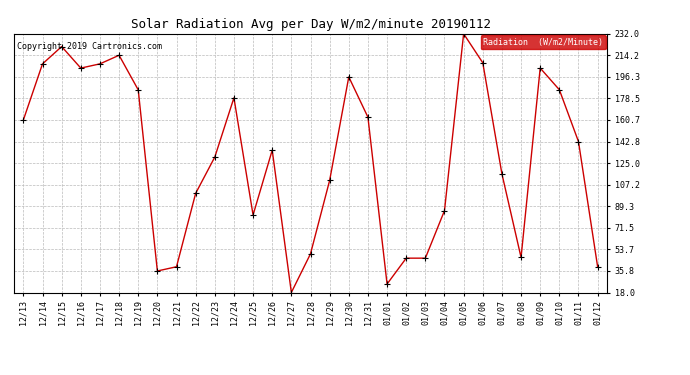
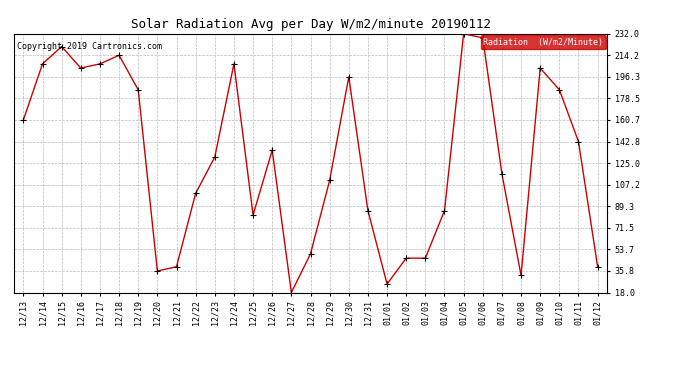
12/24: 179 -> 207
12/31: 163 -> 86
01/06: 208 -> 229
01/08: 47 -> 32
